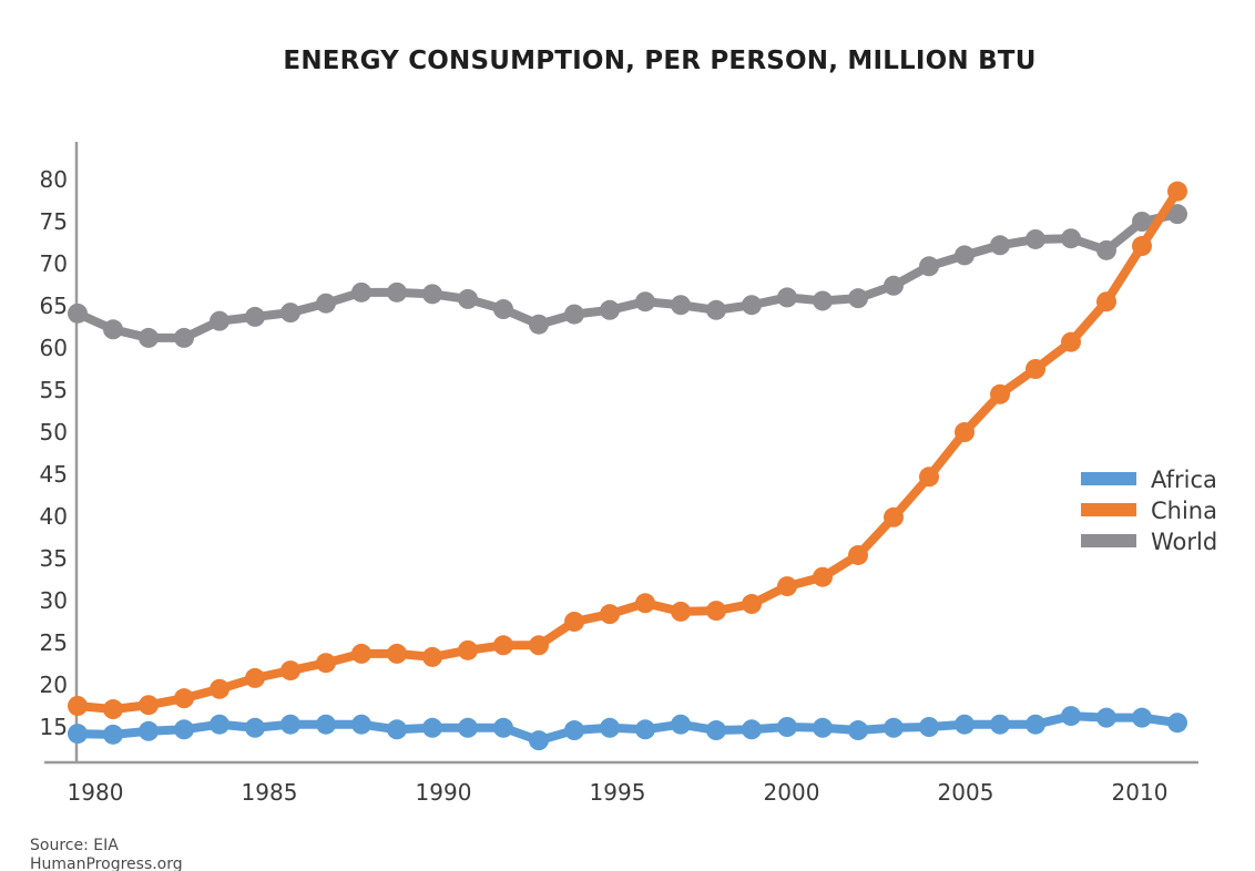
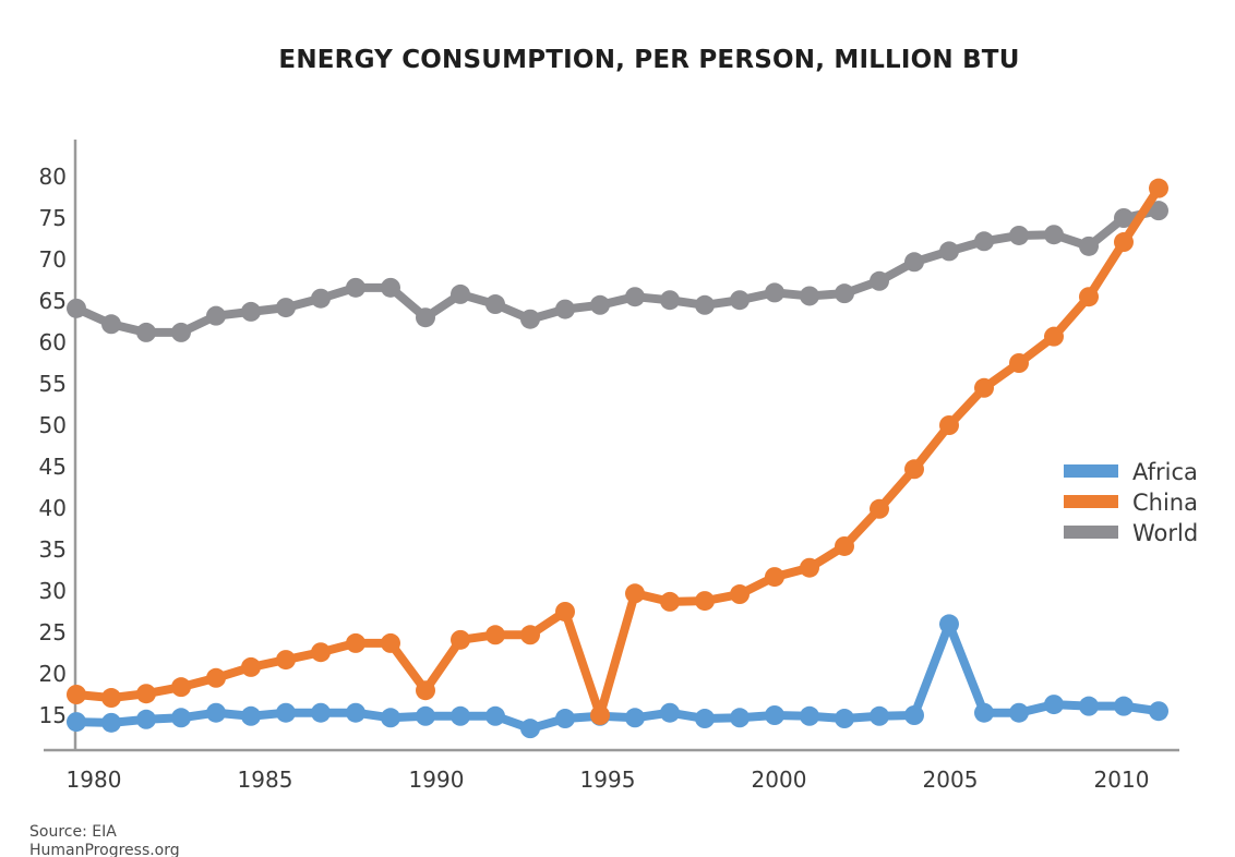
China/1990: 23 -> 18
World/1990: 66 -> 63
China/1995: 28 -> 15
Africa/2005: 15 -> 26
